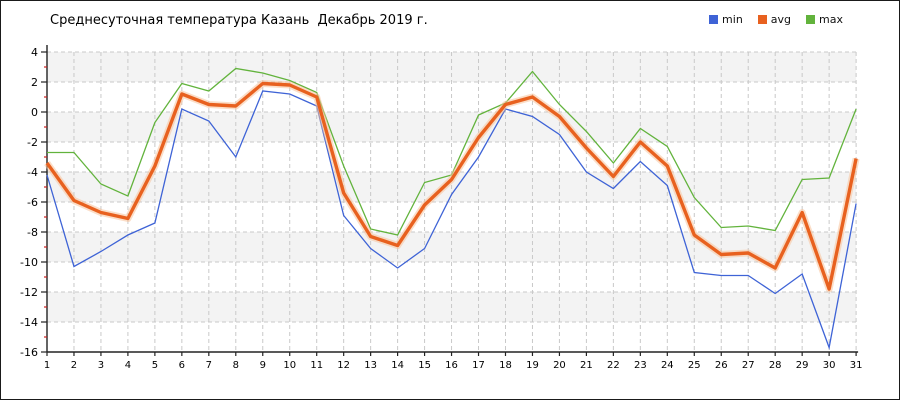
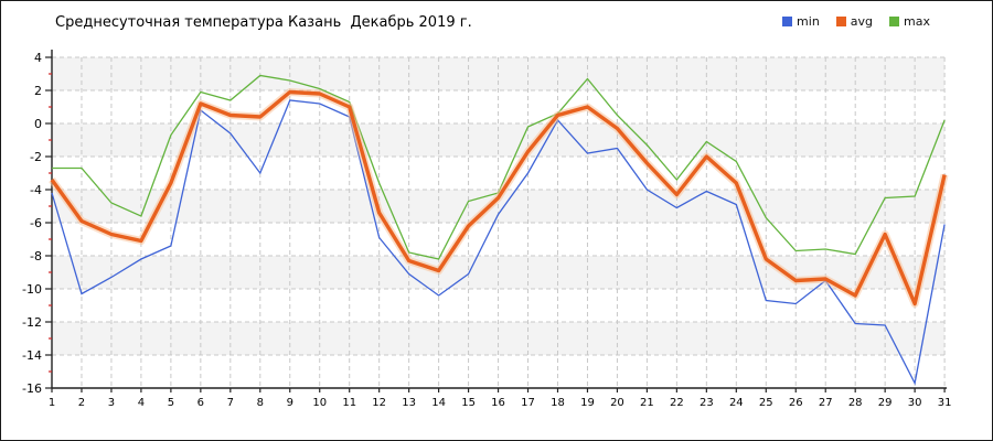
min/6: 0.2 -> 0.8
min/19: -0.3 -> -1.8
min/23: -3.3 -> -4.1
min/27: -10.9 -> -9.5
min/29: -10.8 -> -12.2
avg/30: -11.8 -> -10.9
